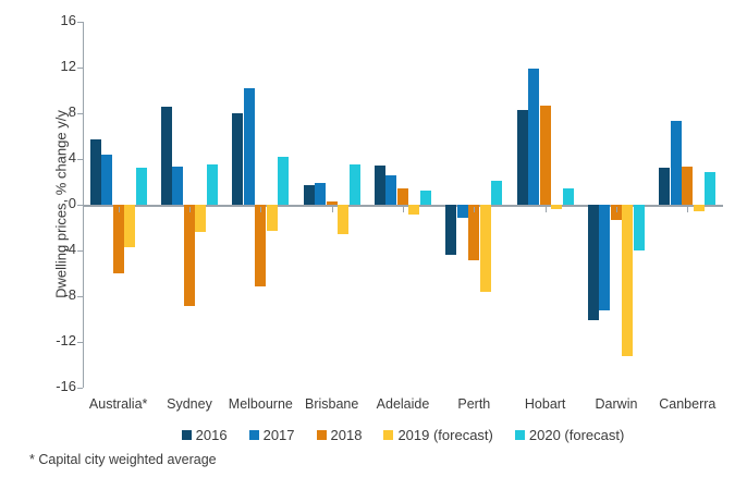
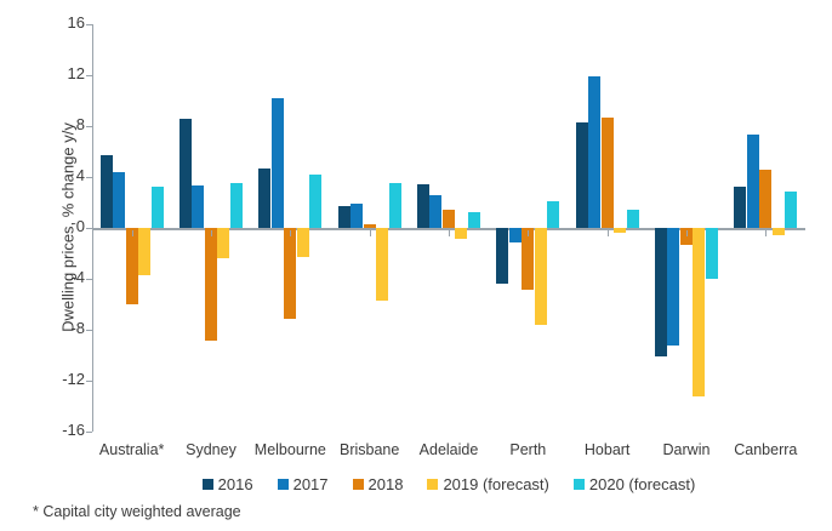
2016/Melbourne: 8.0 -> 4.7
2019 (forecast)/Brisbane: -2.6 -> -5.7
2018/Canberra: 3.3 -> 4.6
